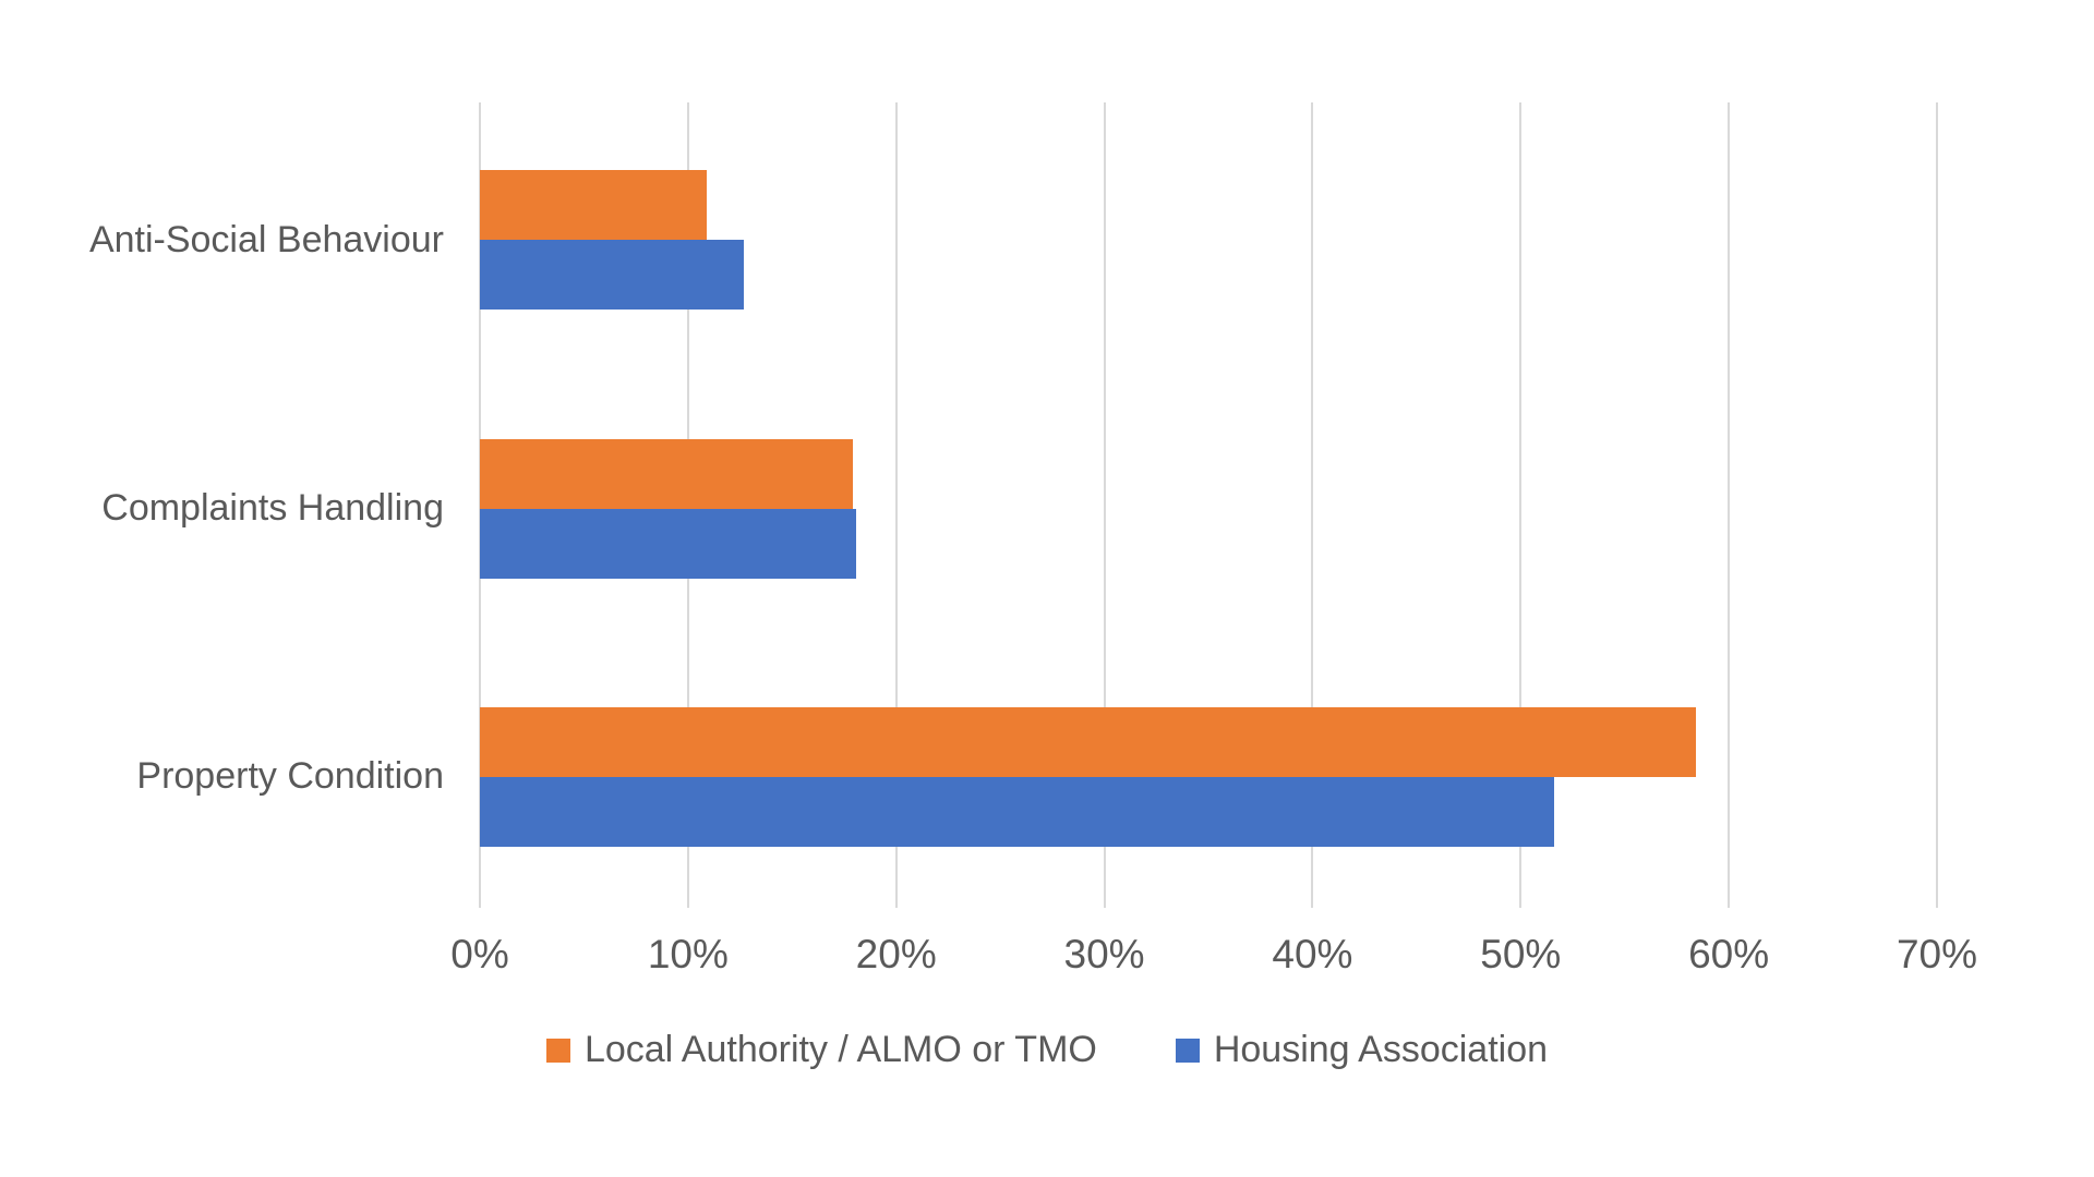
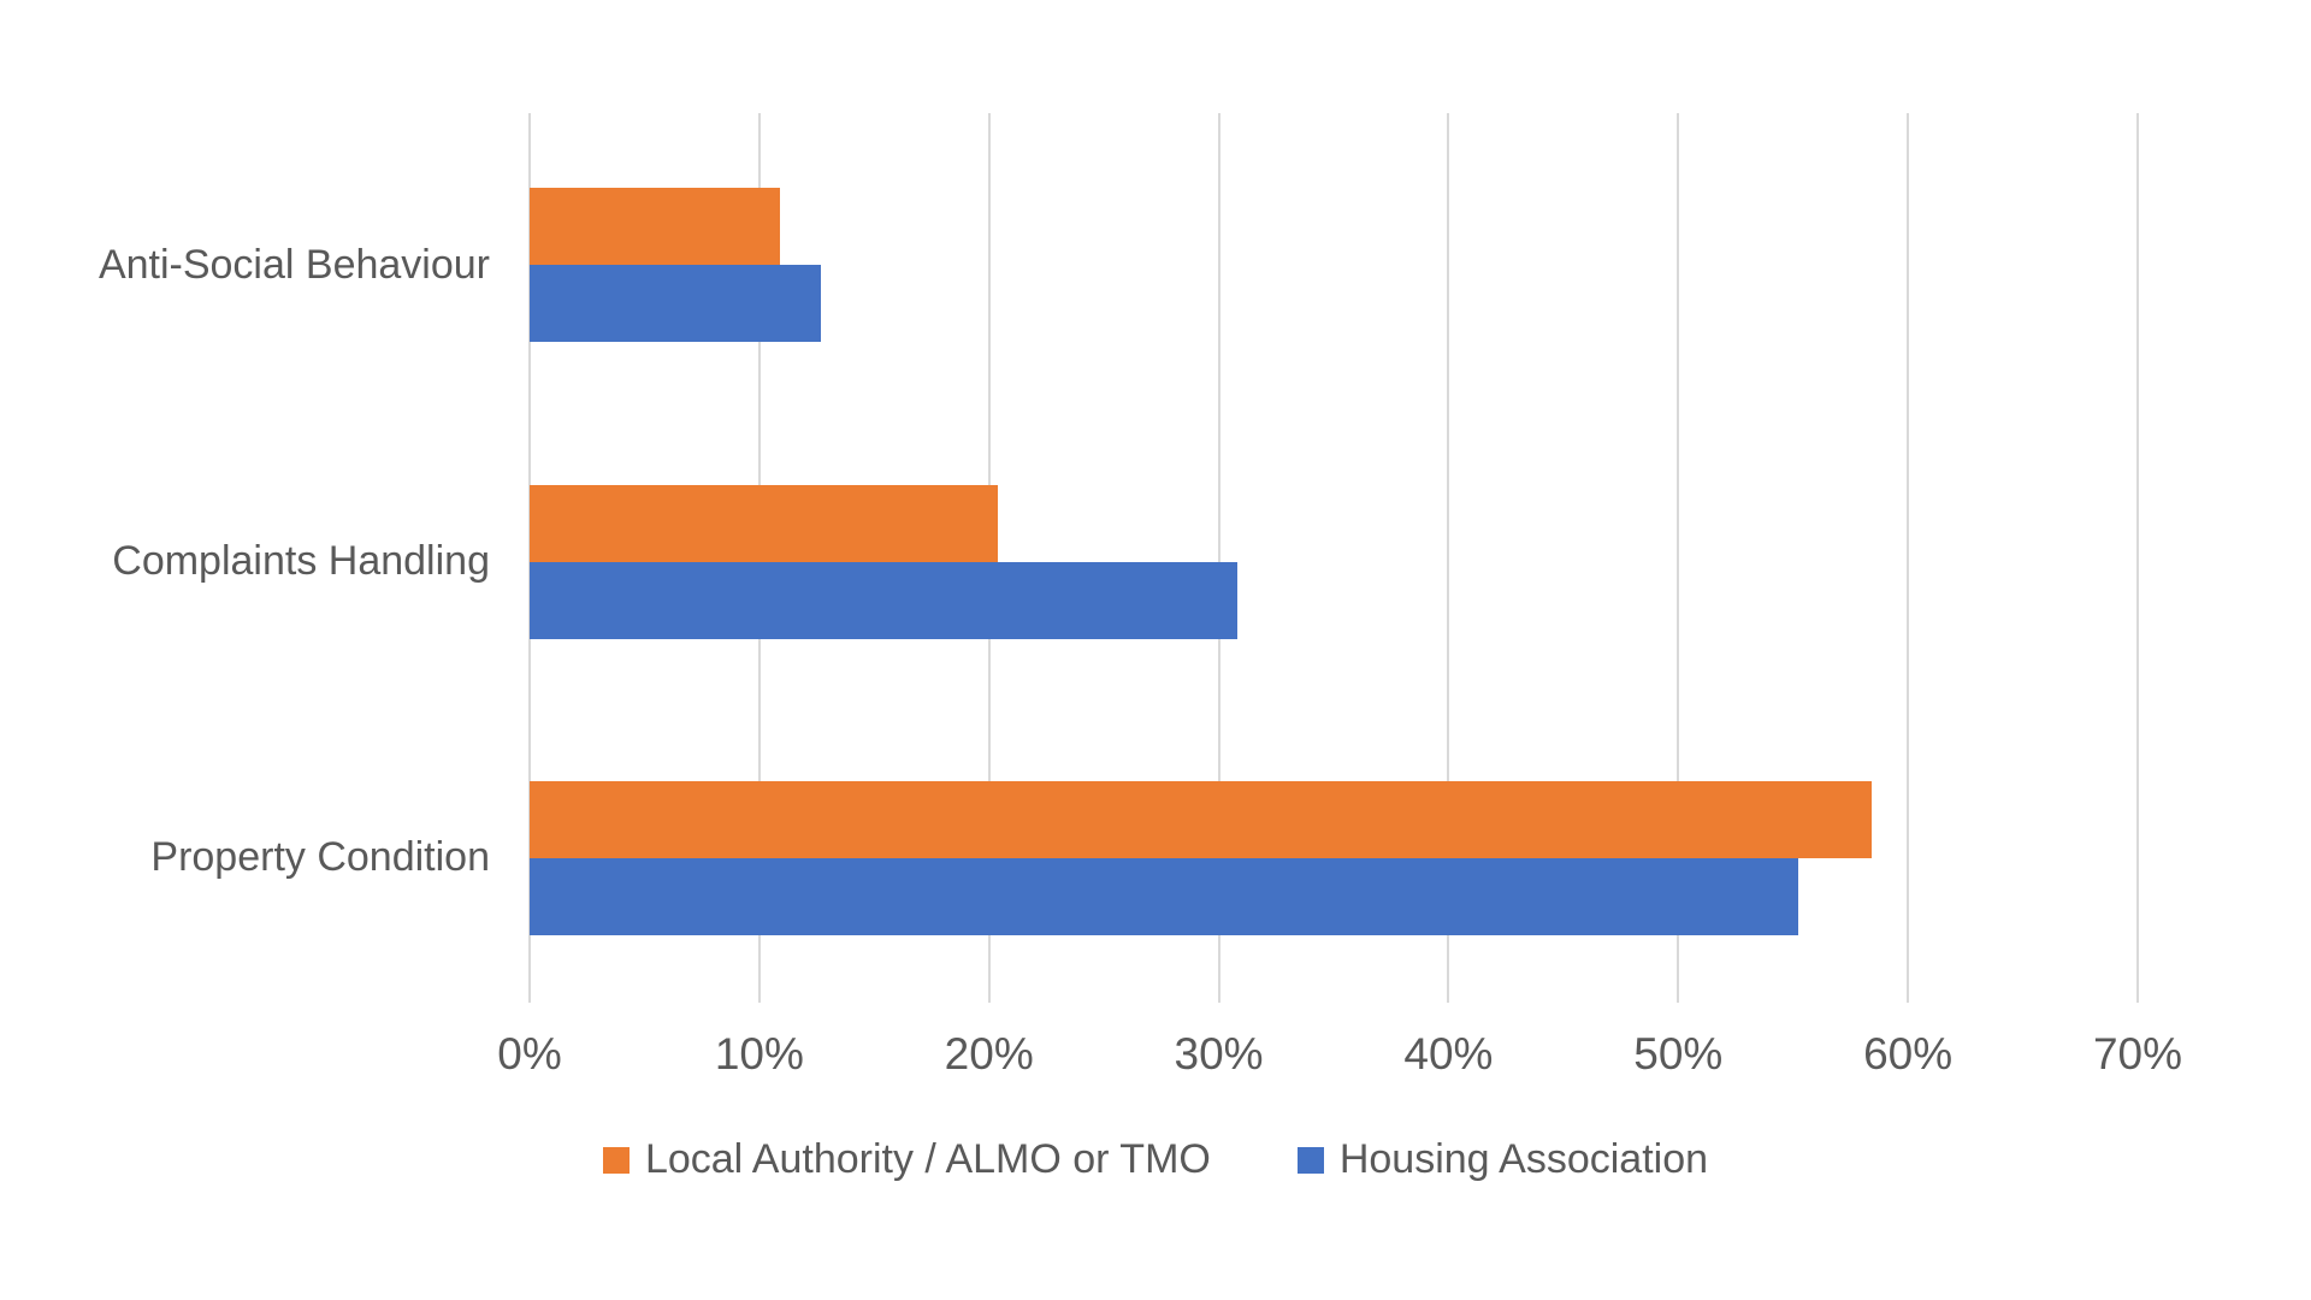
Local Authority / ALMO or TMO/Complaints Handling: 17.9% -> 20.4%
Housing Association/Complaints Handling: 18.1% -> 30.8%
Housing Association/Property Condition: 51.6% -> 55.2%
